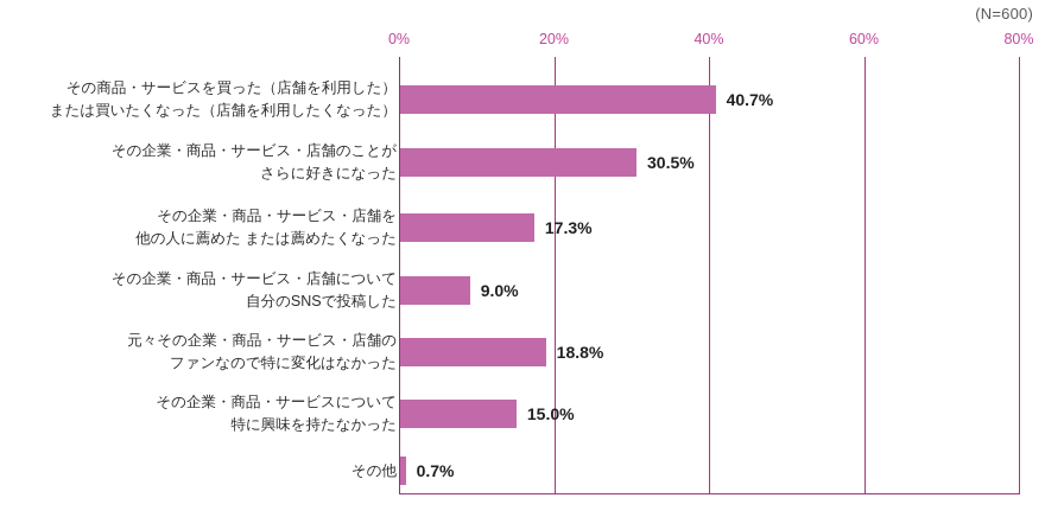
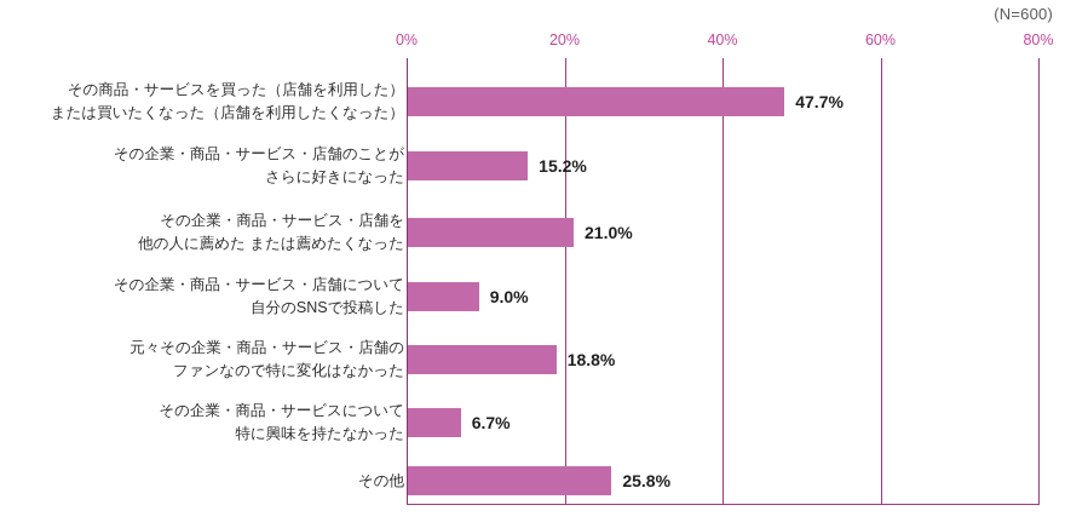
その商品・サービスを買った（店舗を利用した） または買いたくなった（店舗を利用したくなった）: 40.7% -> 47.7%
その企業・商品・サービス・店舗のことが さらに好きになった: 30.5% -> 15.2%
その企業・商品・サービス・店舗を 他の人に薦めた または薦めたくなった: 17.3% -> 21.0%
その企業・商品・サービスについて 特に興味を持たなかった: 15.0% -> 6.7%
その他: 0.7% -> 25.8%
